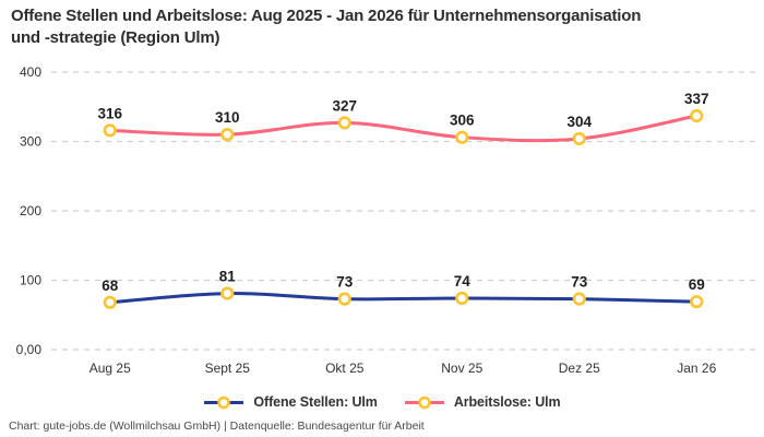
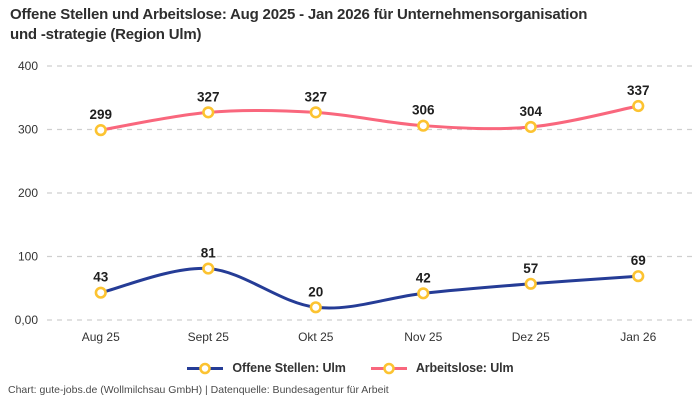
Offene Stellen: Ulm/Aug 25: 68 -> 43
Arbeitslose: Ulm/Aug 25: 316 -> 299
Arbeitslose: Ulm/Sept 25: 310 -> 327
Offene Stellen: Ulm/Okt 25: 73 -> 20
Offene Stellen: Ulm/Nov 25: 74 -> 42
Offene Stellen: Ulm/Dez 25: 73 -> 57
